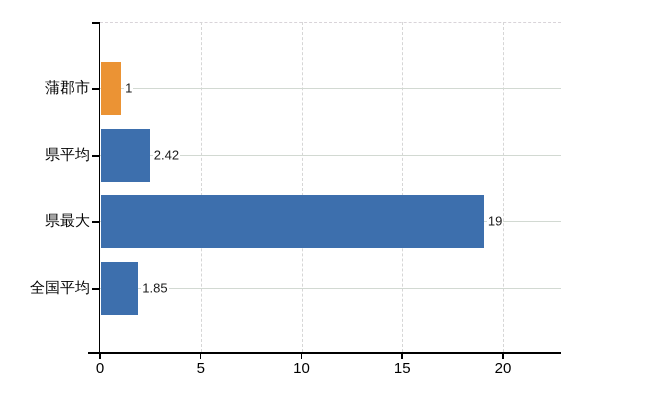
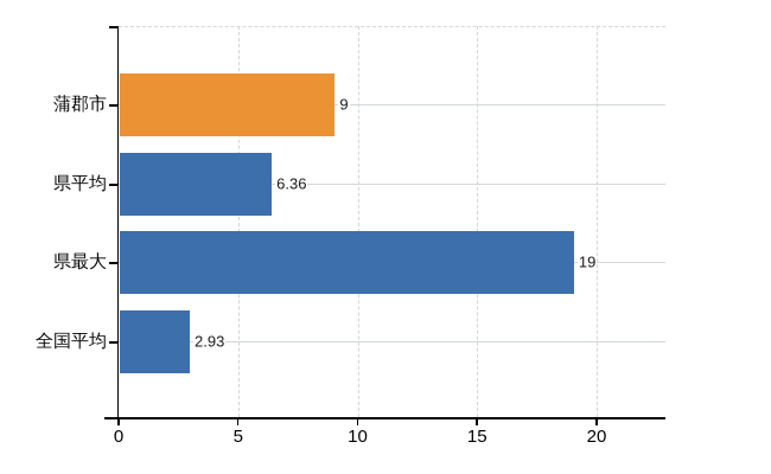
蒲郡市: 1 -> 9
県平均: 2.42 -> 6.36
全国平均: 1.85 -> 2.93
